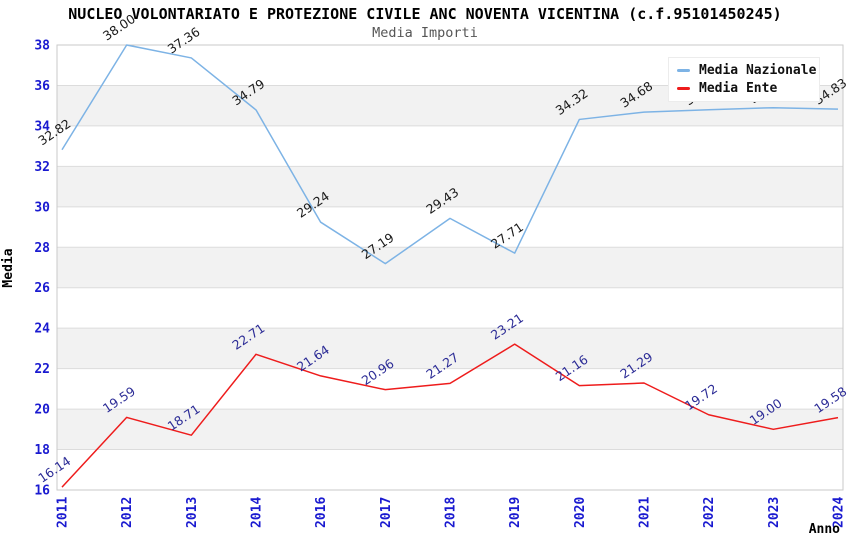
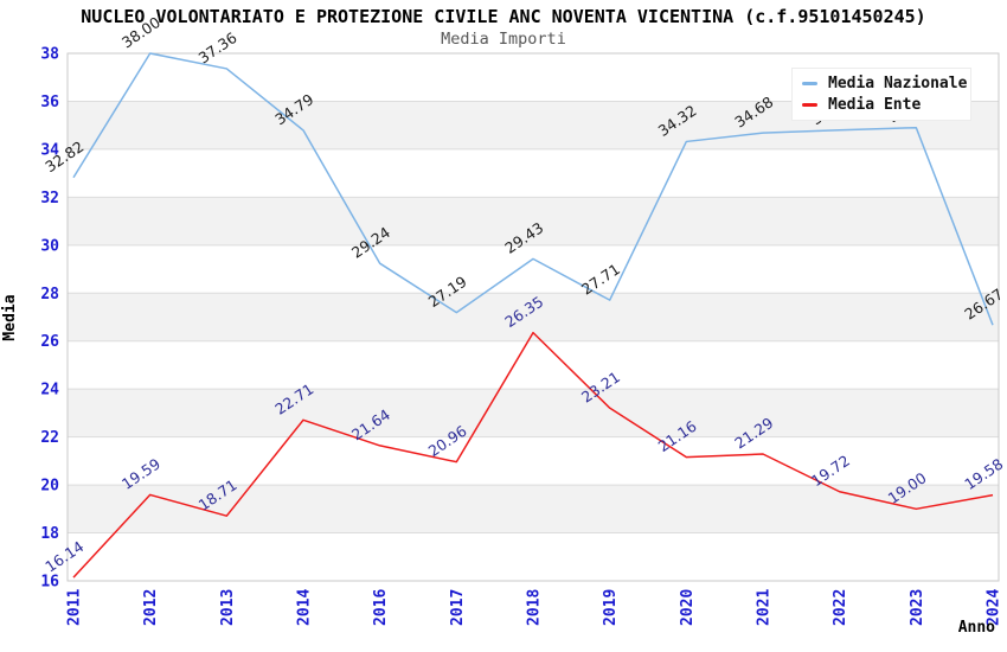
Media Ente/2018: 21.27 -> 26.35
Media Nazionale/2024: 34.83 -> 26.67
